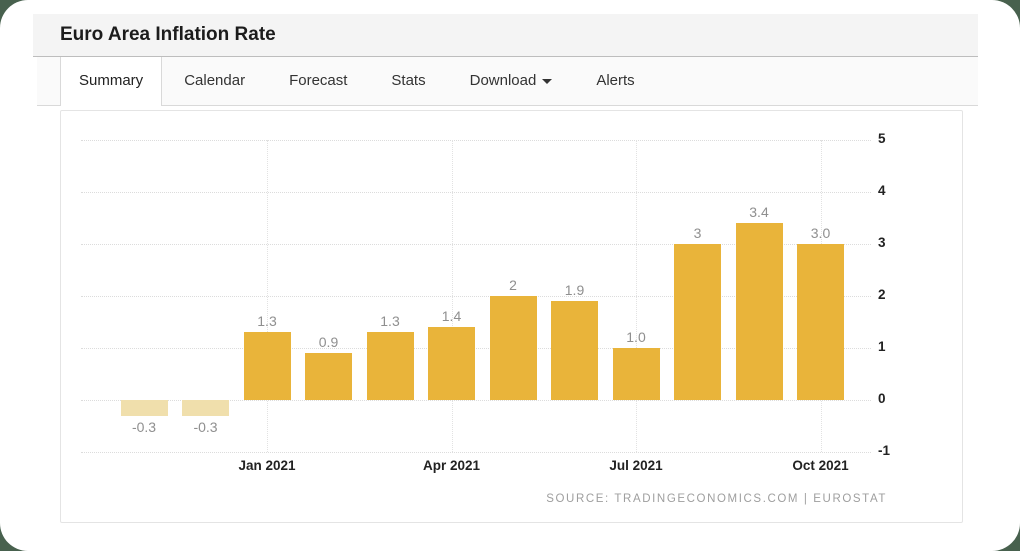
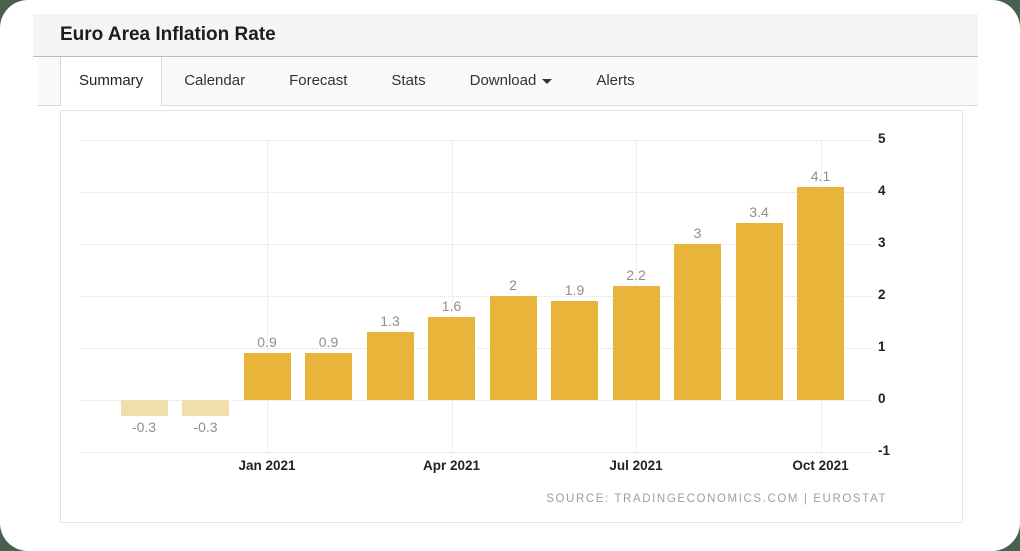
Jan 2021: 1.3 -> 0.9
Apr 2021: 1.4 -> 1.6
Jul 2021: 1.0 -> 2.2
Oct 2021: 3.0 -> 4.1
